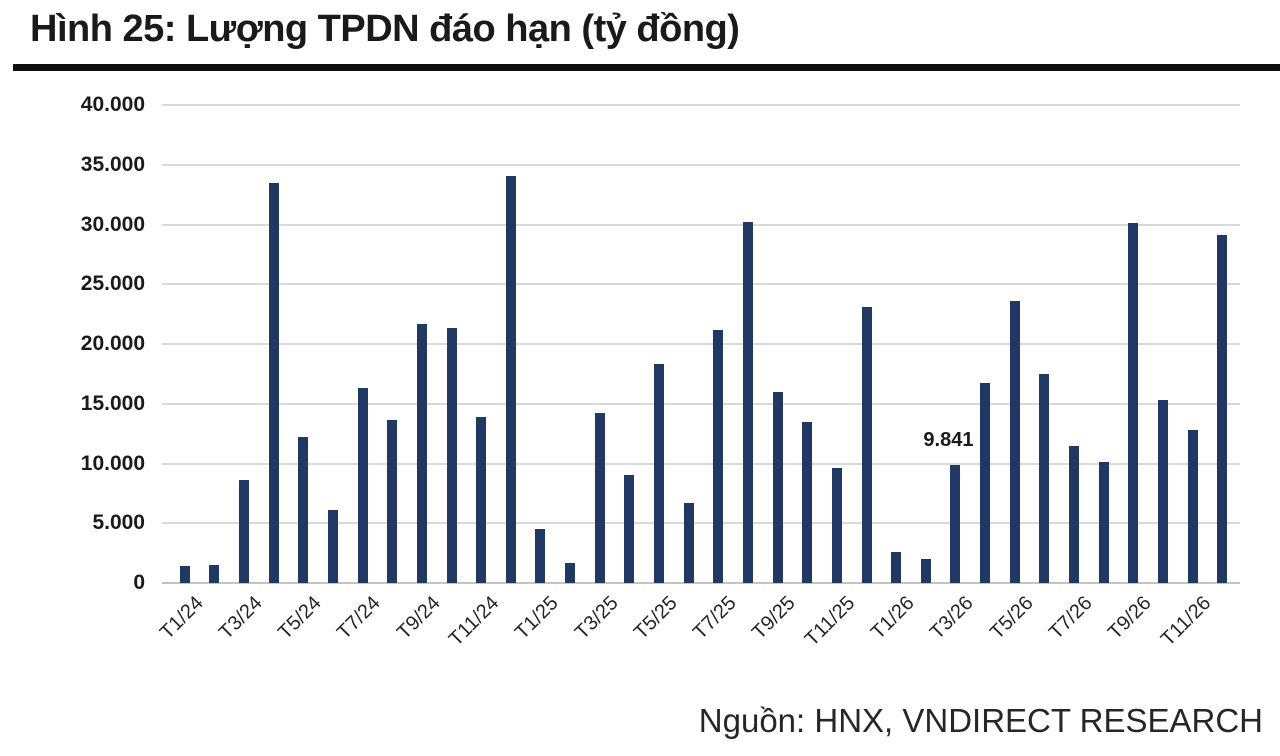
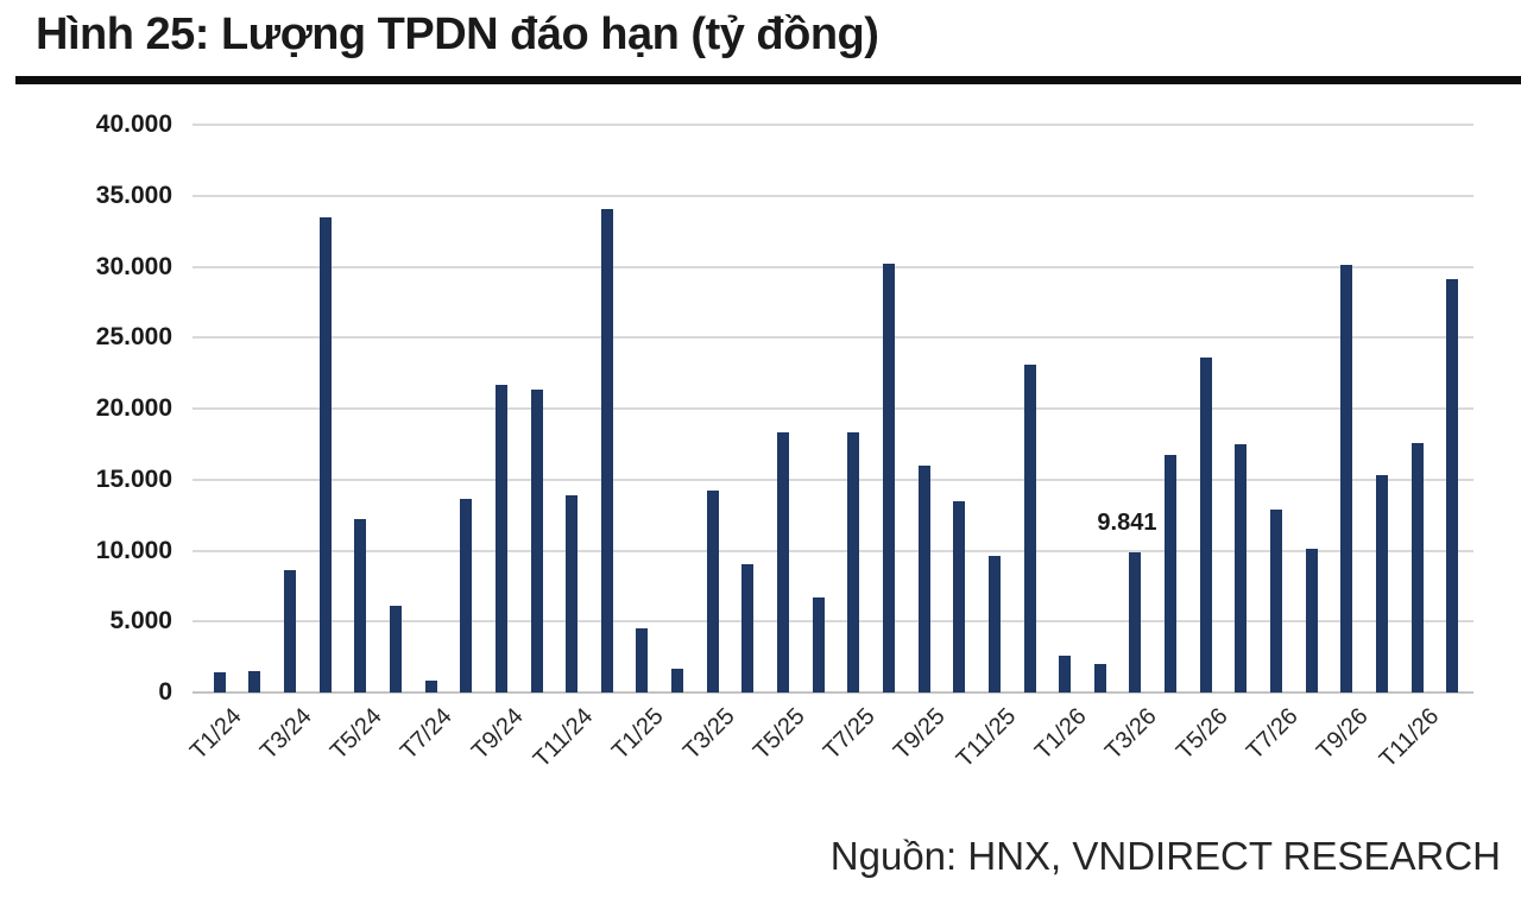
T7/24: 16300 -> 800
T7/25: 21200 -> 18300
T7/26: 11500 -> 12900
T11/26: 12800 -> 17600
